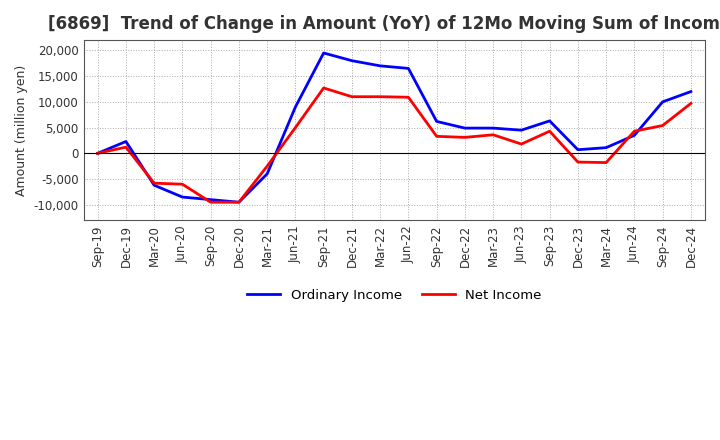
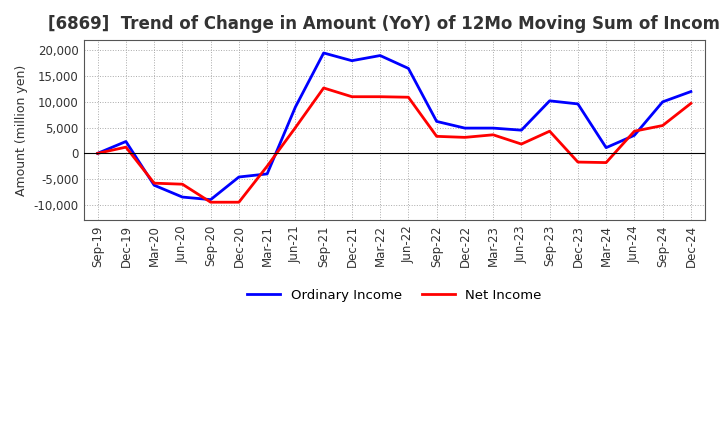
Ordinary Income/Dec-20: -9,500 -> -4,600
Ordinary Income/Mar-22: 17,000 -> 19,000
Ordinary Income/Sep-23: 6,300 -> 10,200
Ordinary Income/Dec-23: 700 -> 9,600
